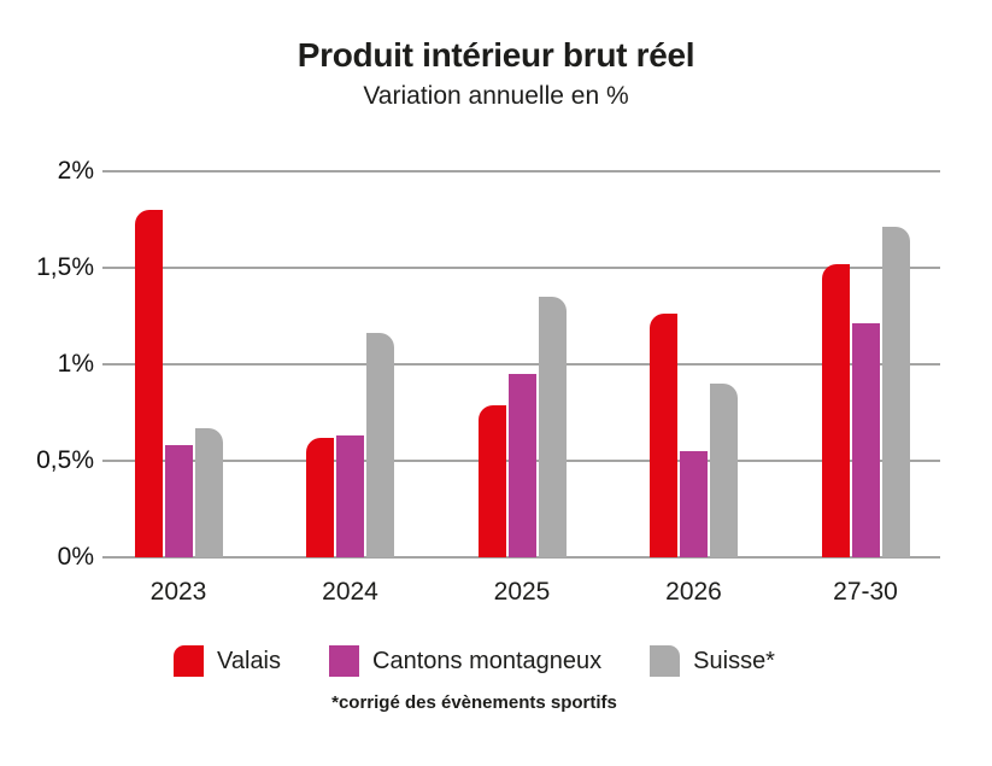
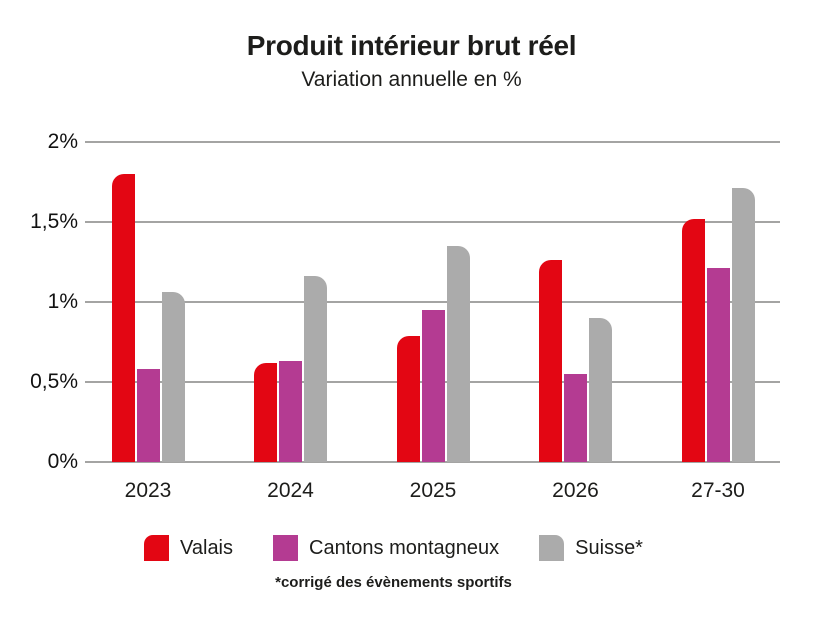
Suisse*/2023: 0.67% -> 1.06%
